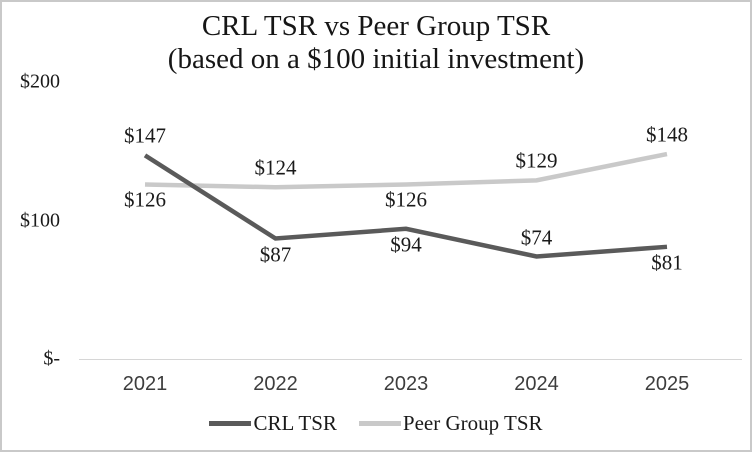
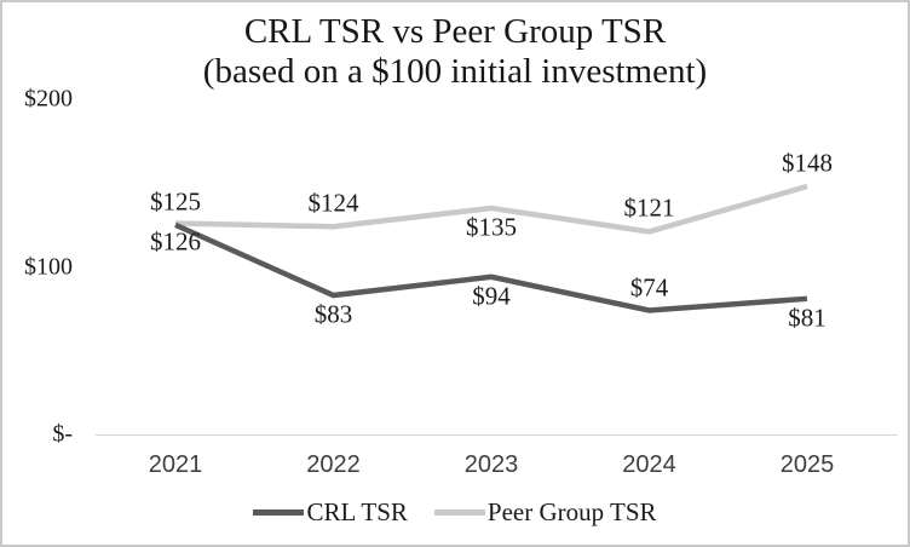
CRL TSR/2021: $147 -> $125
CRL TSR/2022: $87 -> $83
Peer Group TSR/2023: $126 -> $135
Peer Group TSR/2024: $129 -> $121
